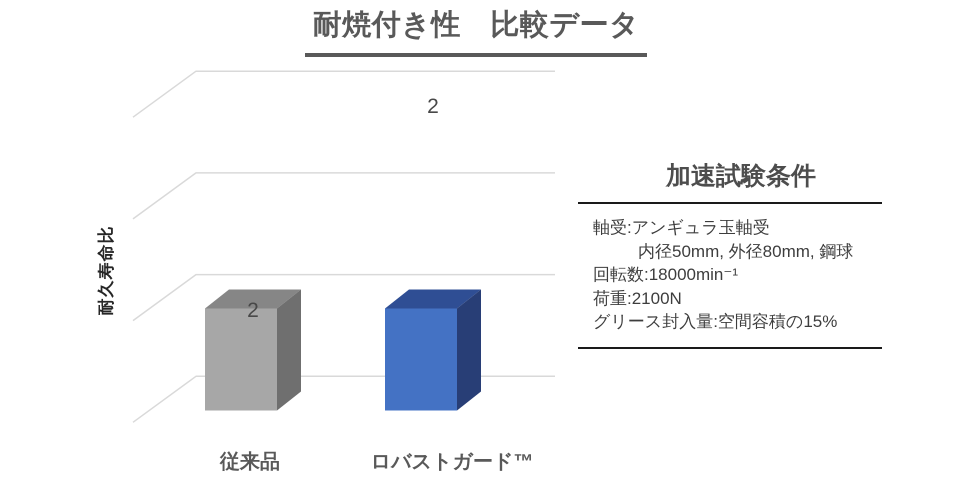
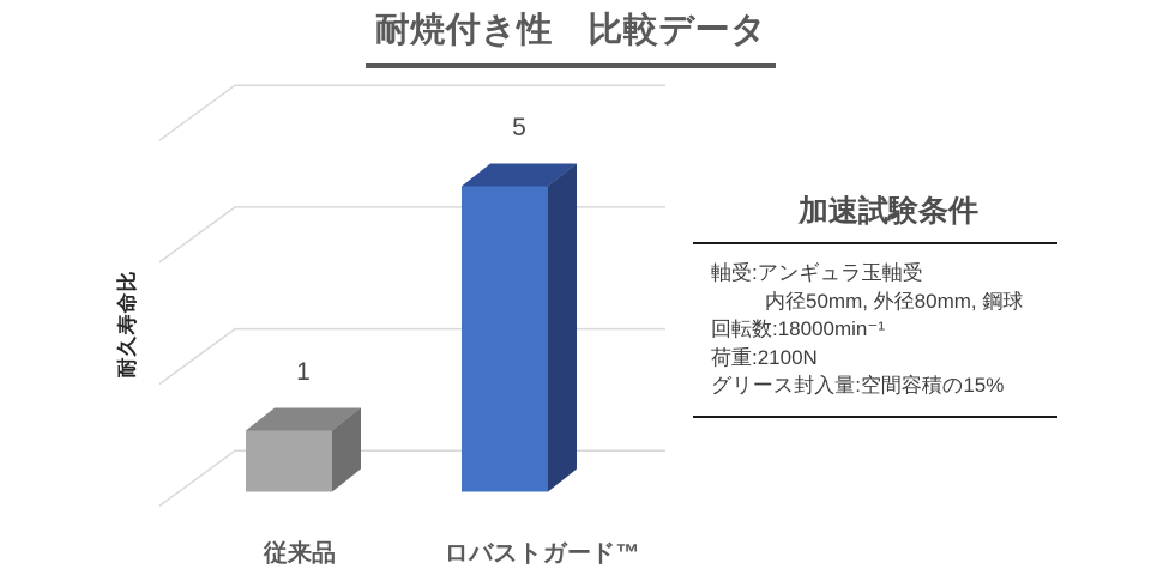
従来品: 2 -> 1
ロバストガード™: 2 -> 5
